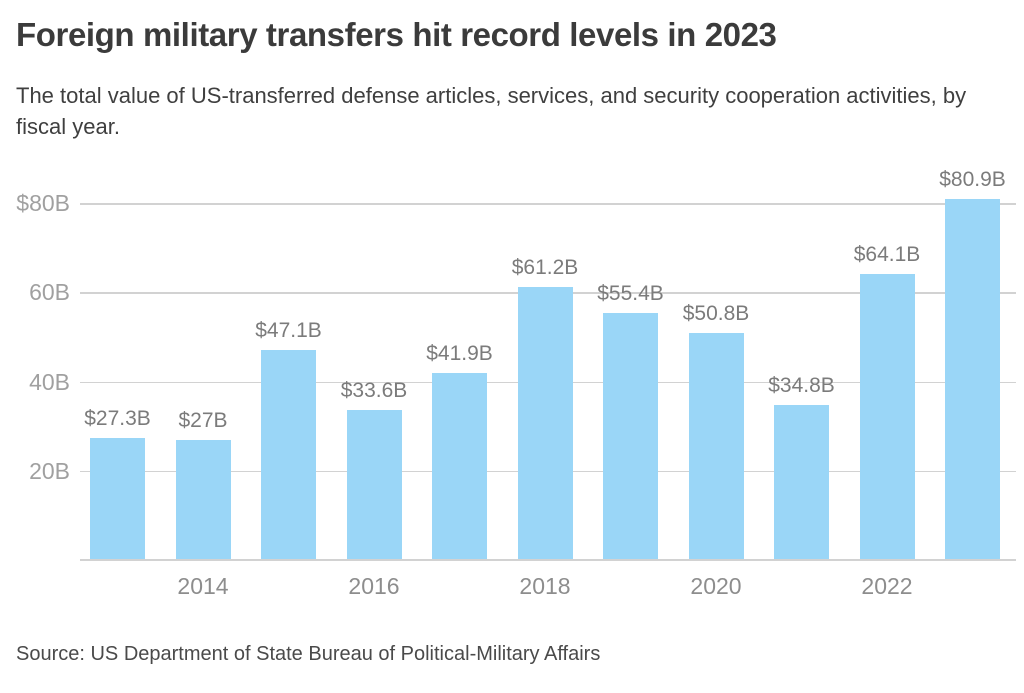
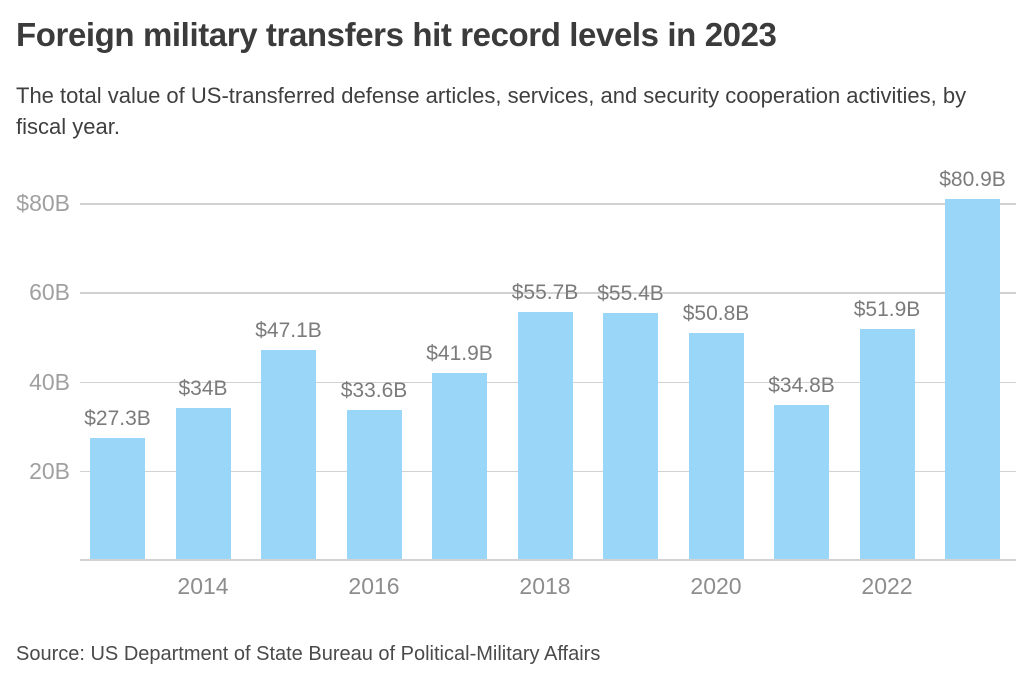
2014: $27B -> $34B
2018: $61.2B -> $55.7B
2022: $64.1B -> $51.9B
